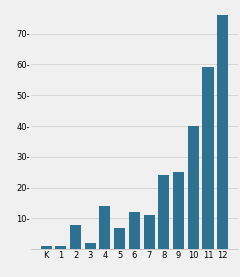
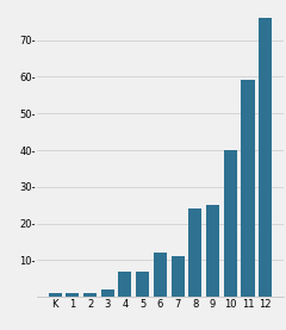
2: 8- -> 1-
4: 14- -> 7-
